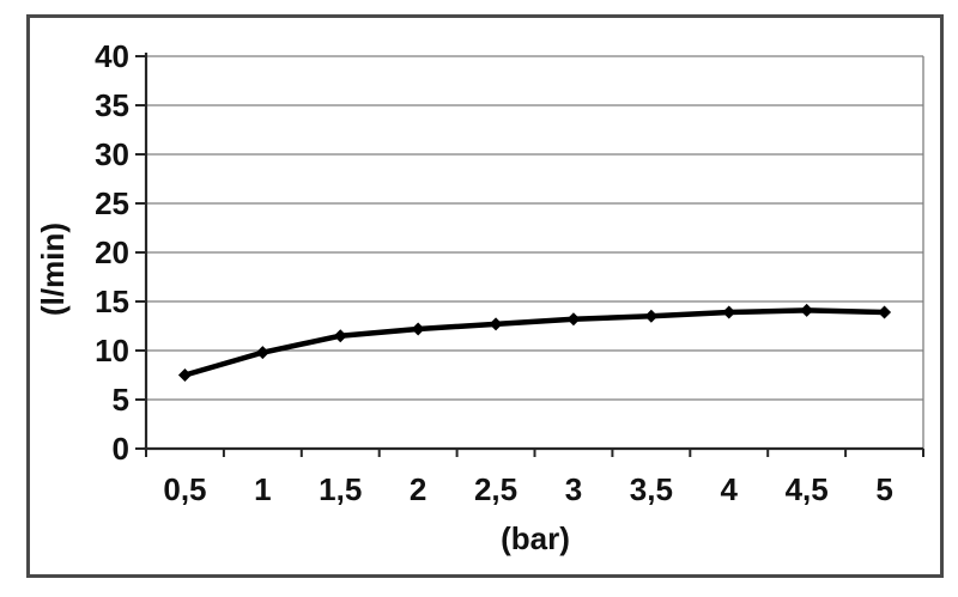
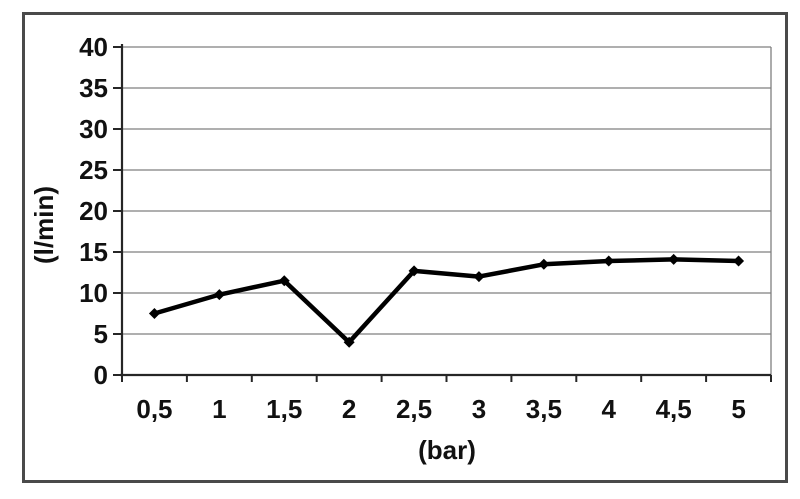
2: 12 -> 4
3: 13 -> 12
